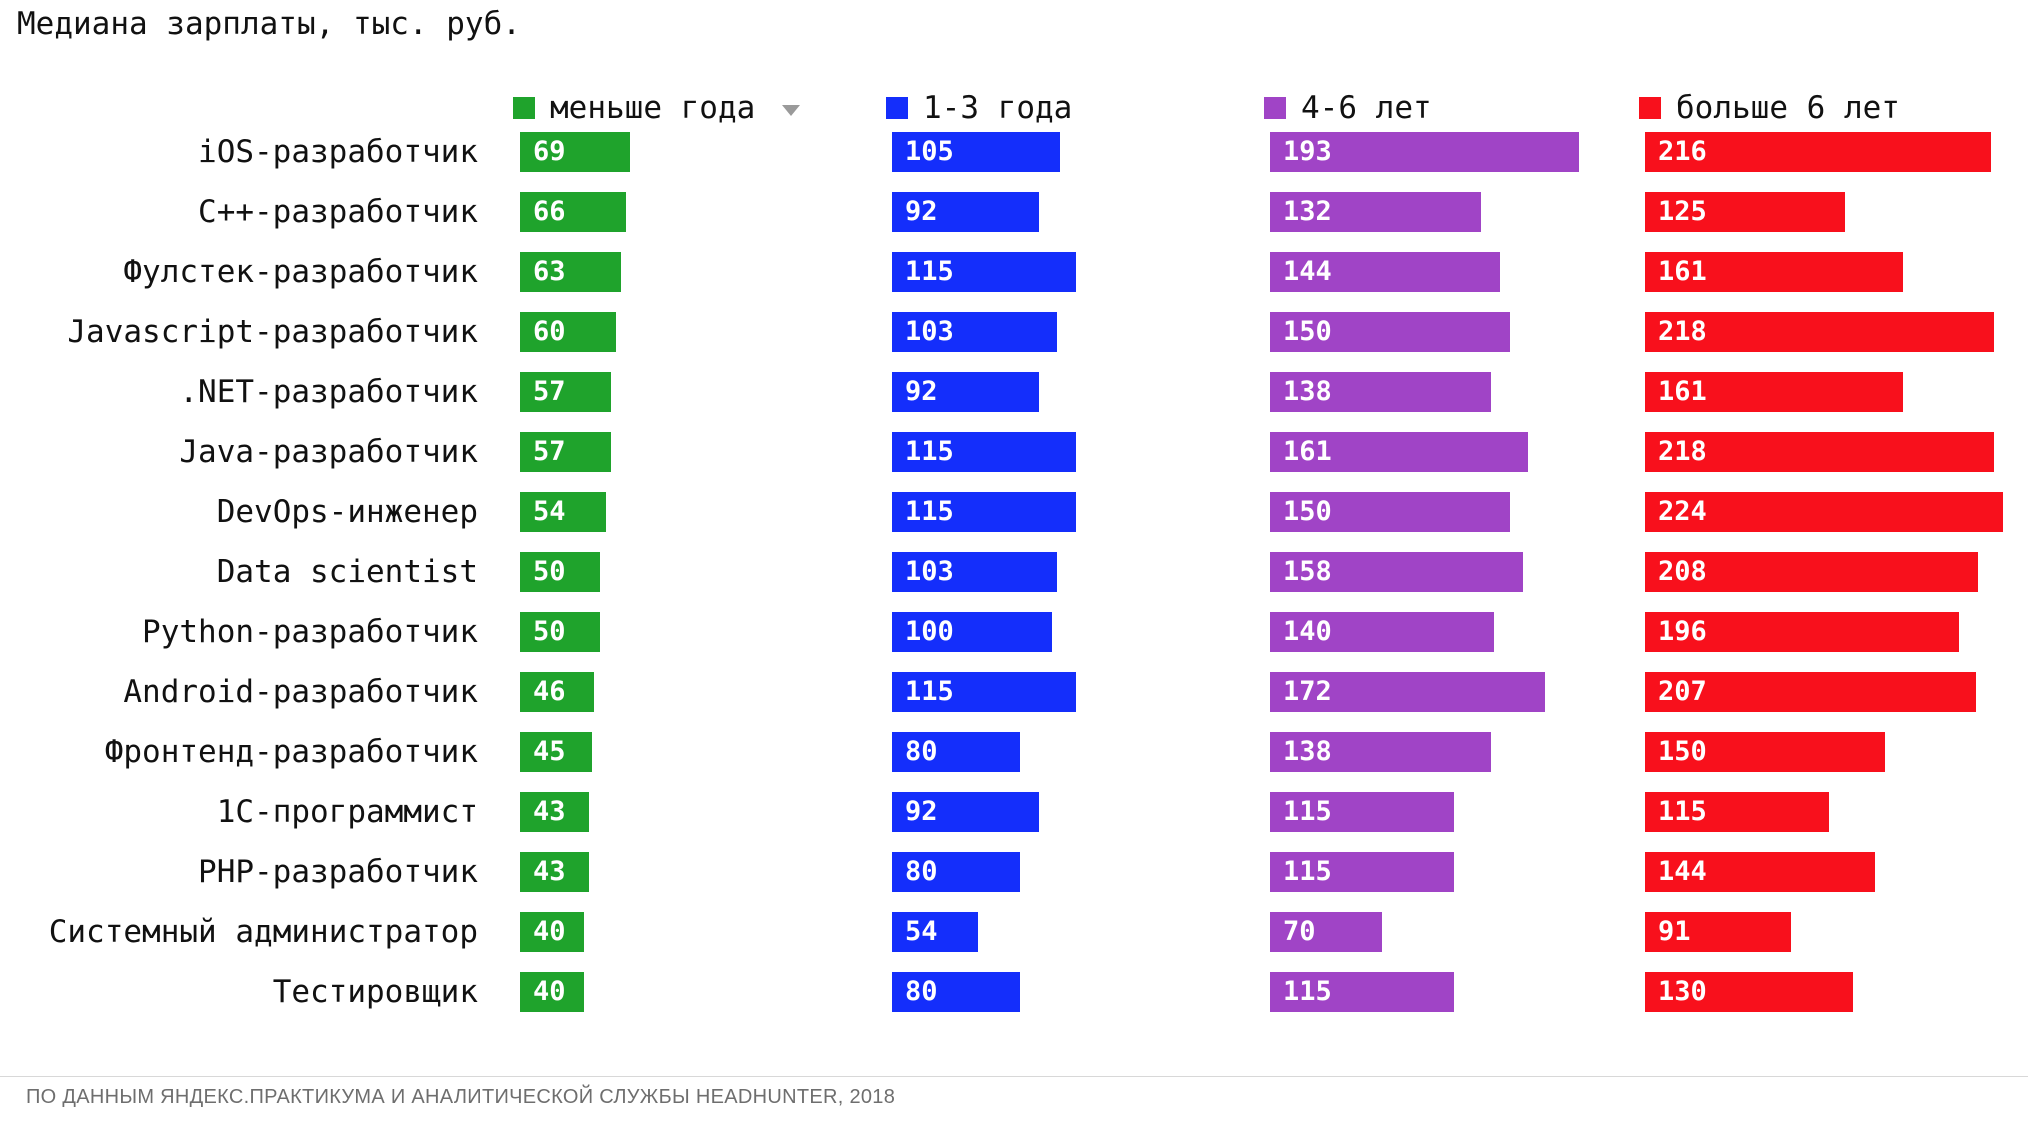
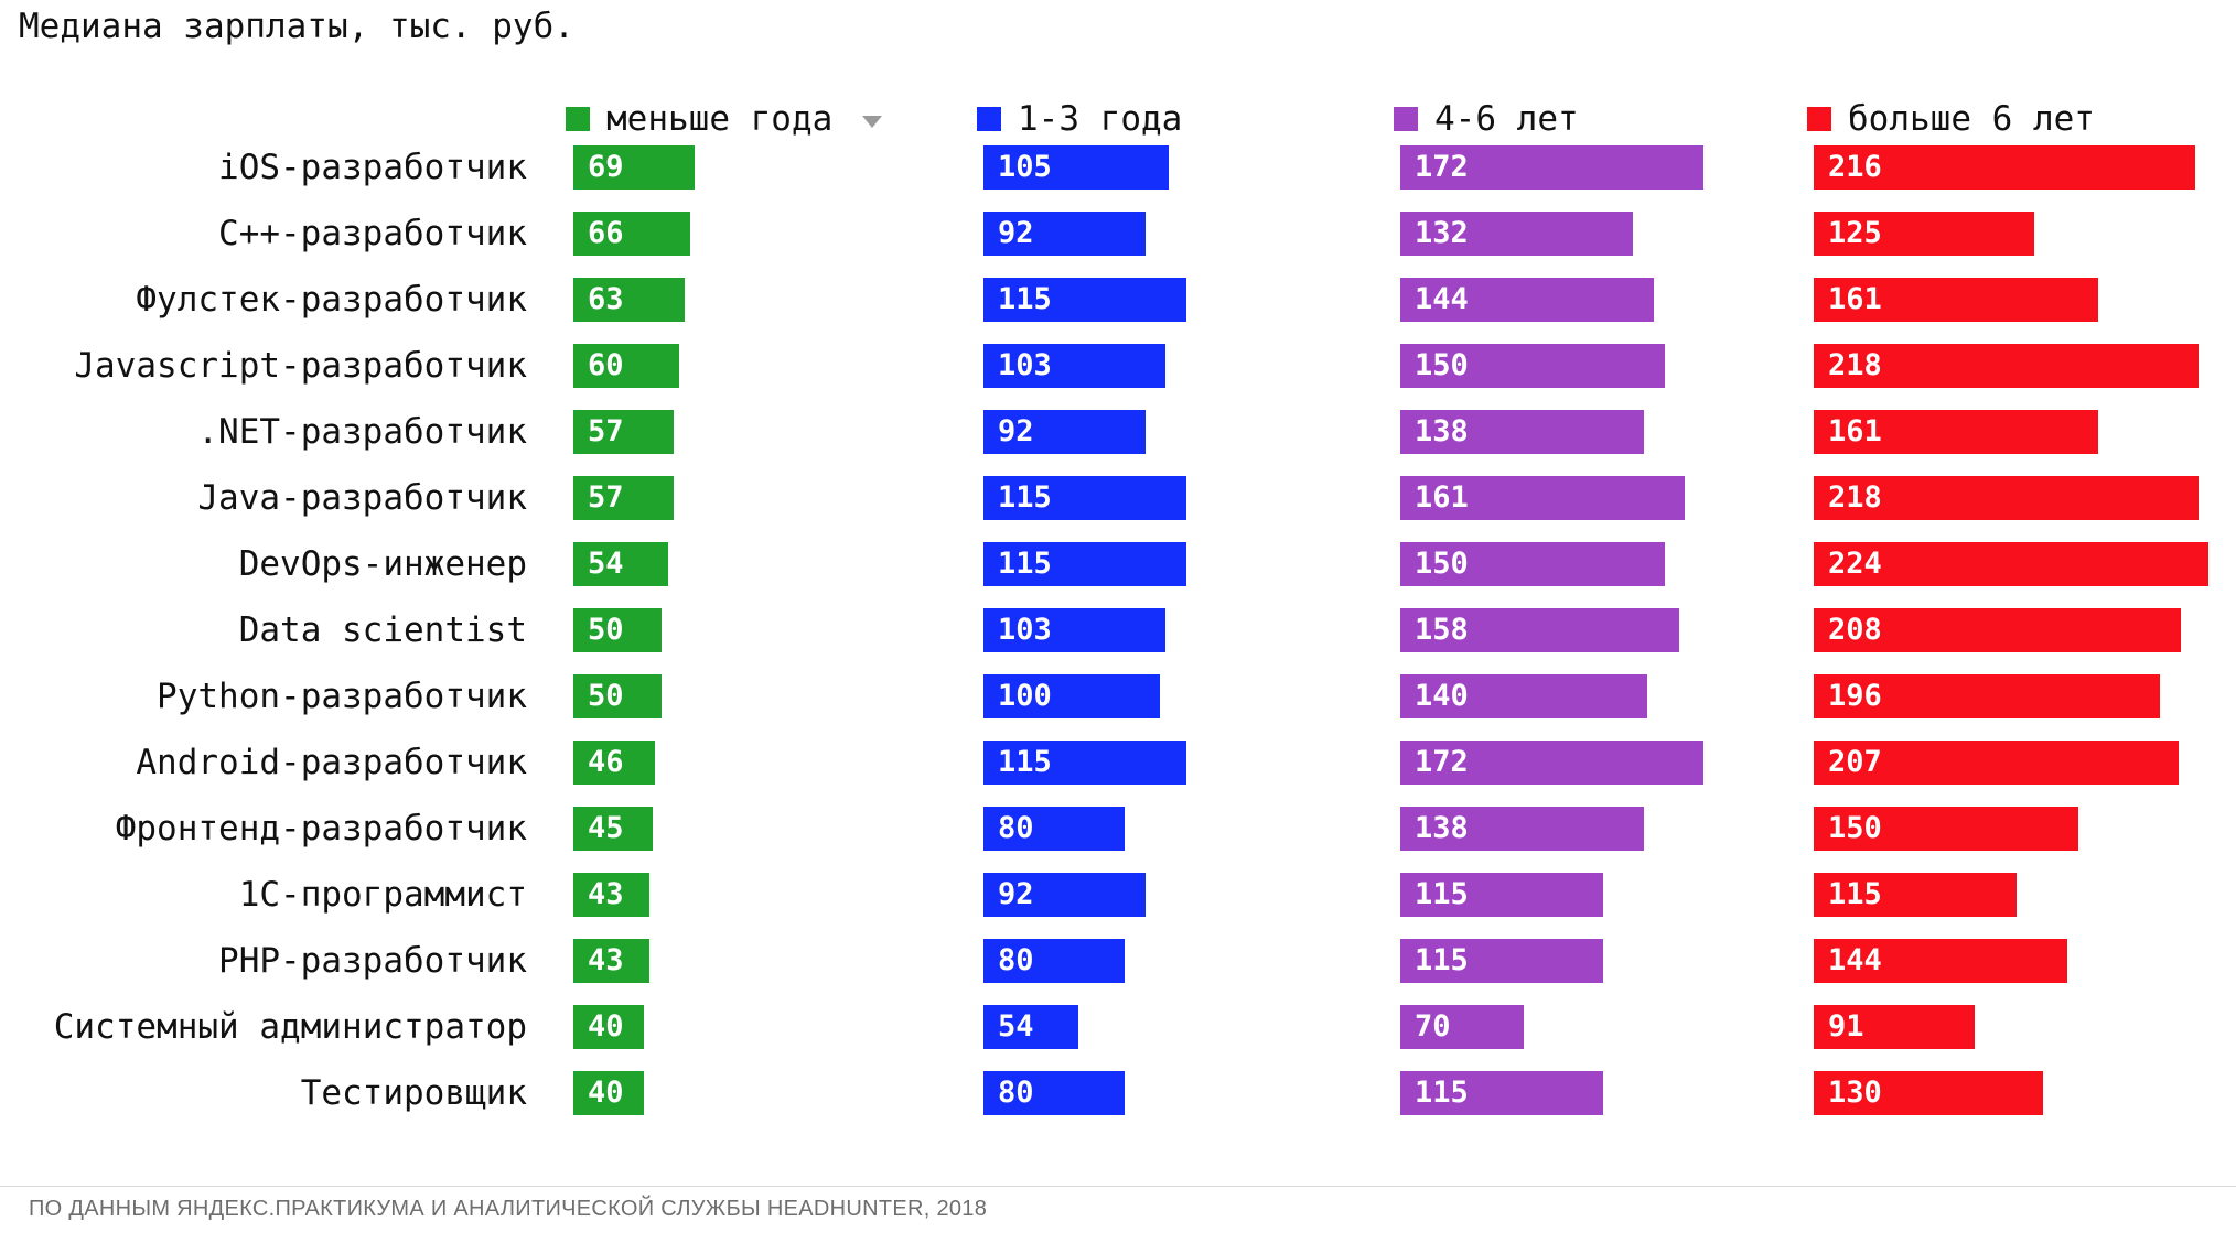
4-6 лет/iOS-разработчик: 193 -> 172
